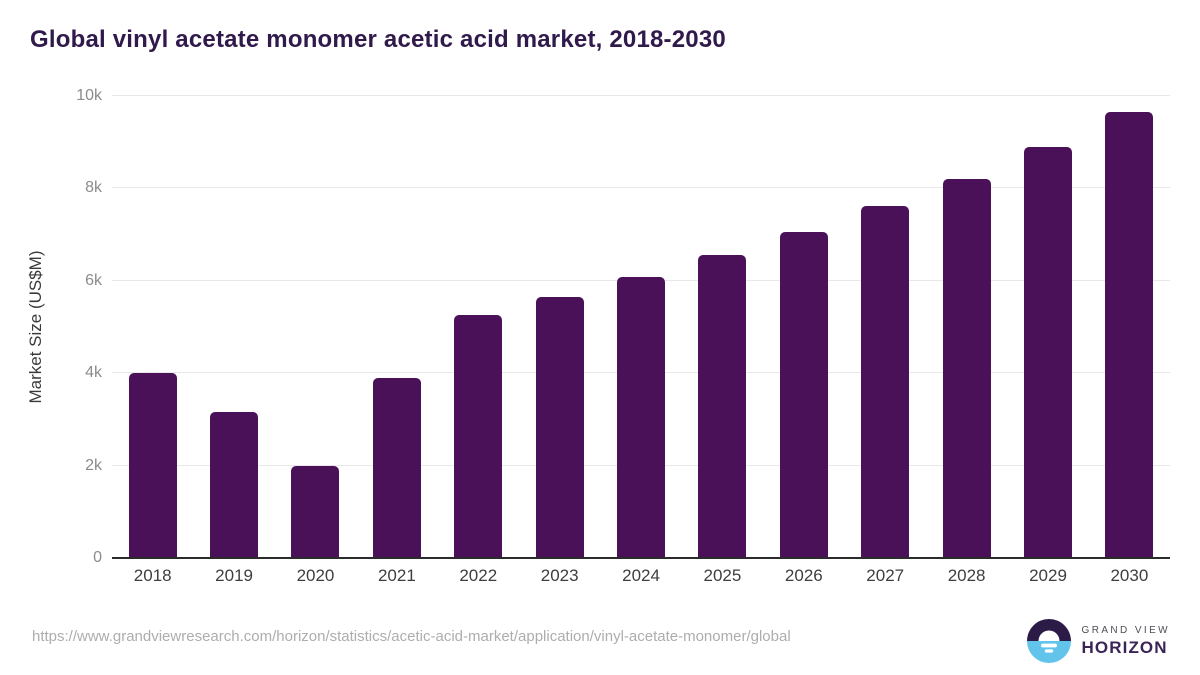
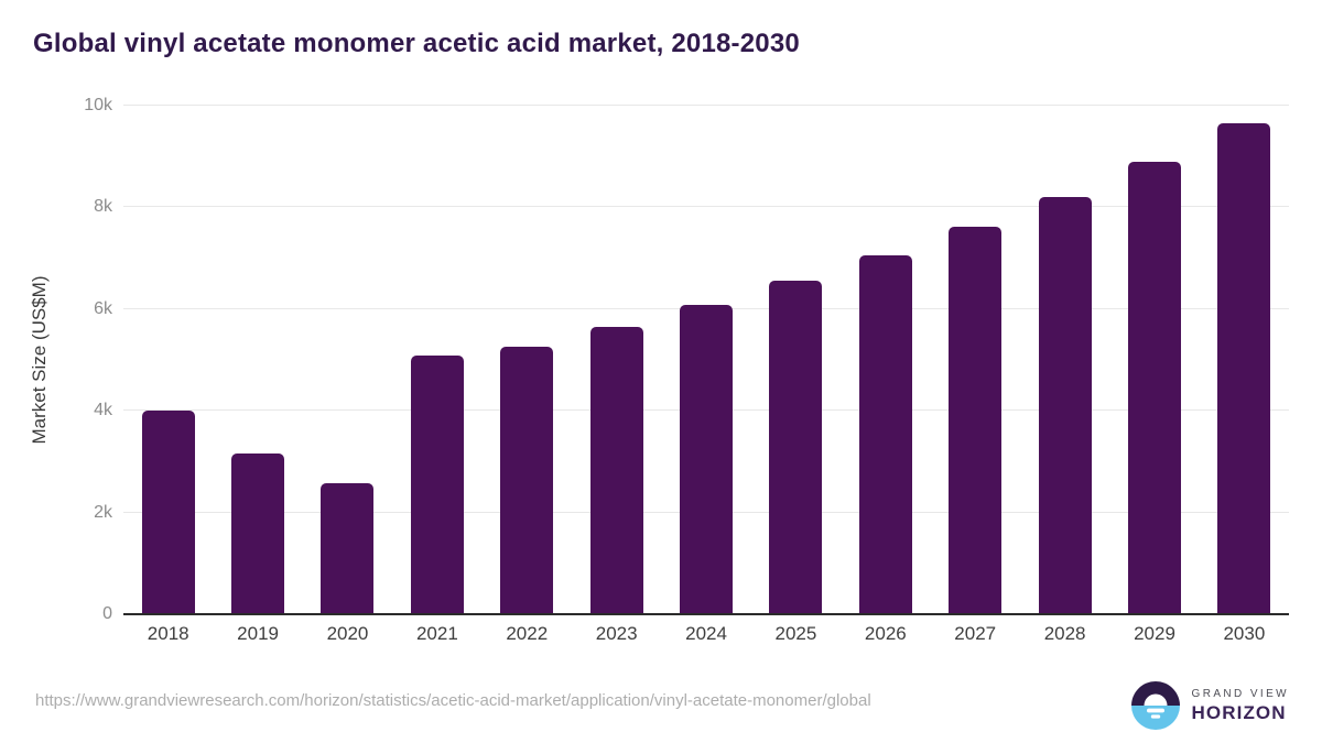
2020: 2.0k -> 2.6k
2021: 3.9k -> 5.1k
